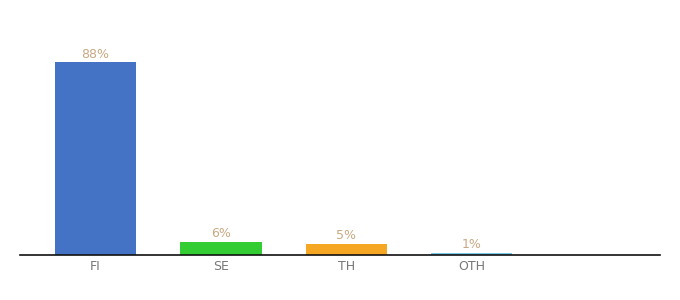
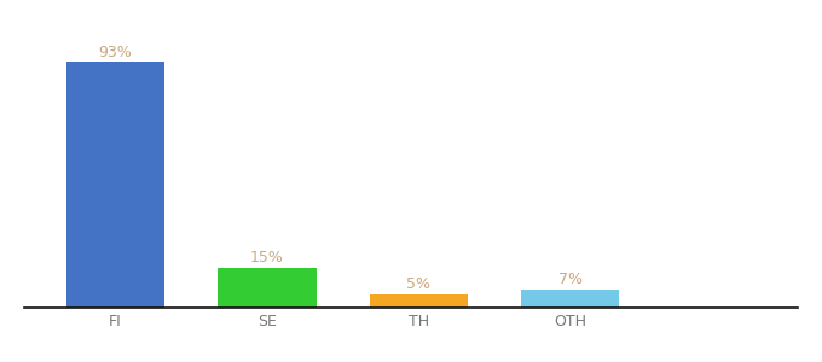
FI: 88% -> 93%
SE: 6% -> 15%
OTH: 1% -> 7%
